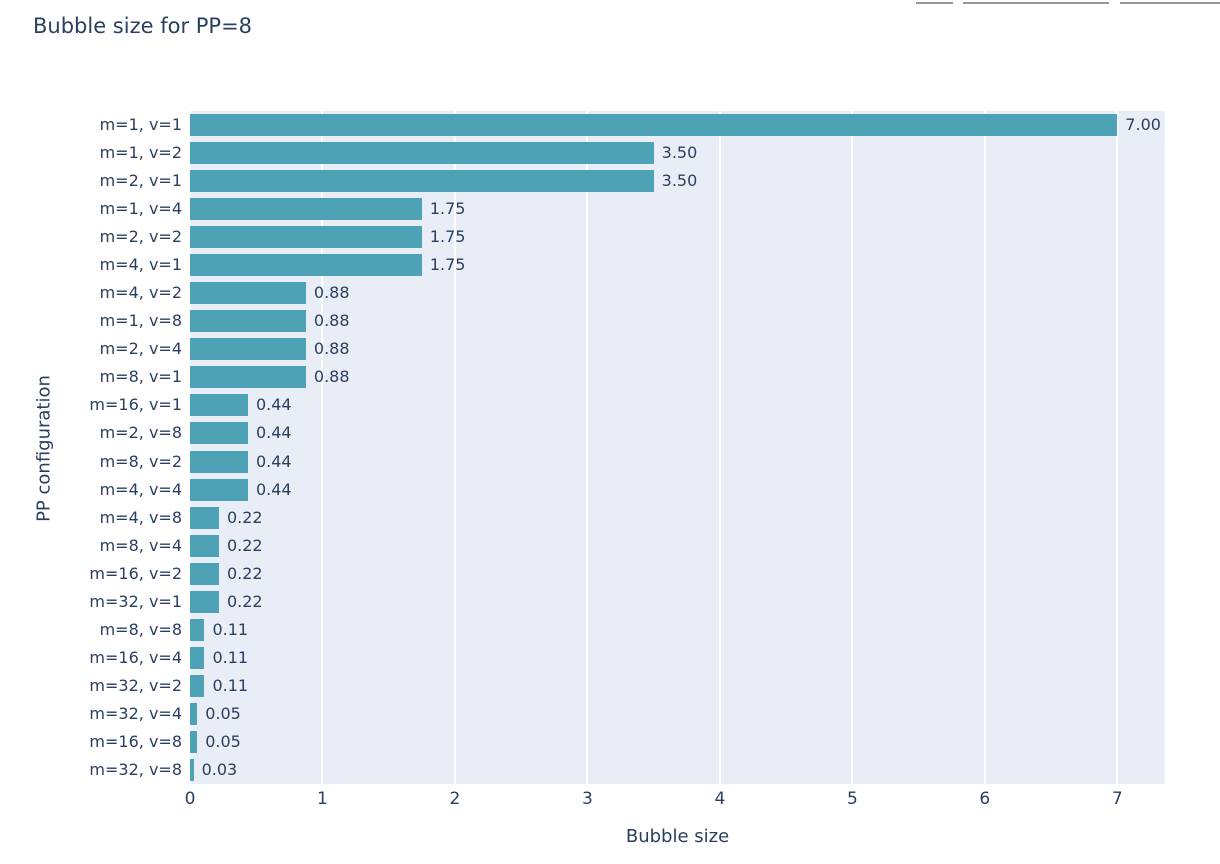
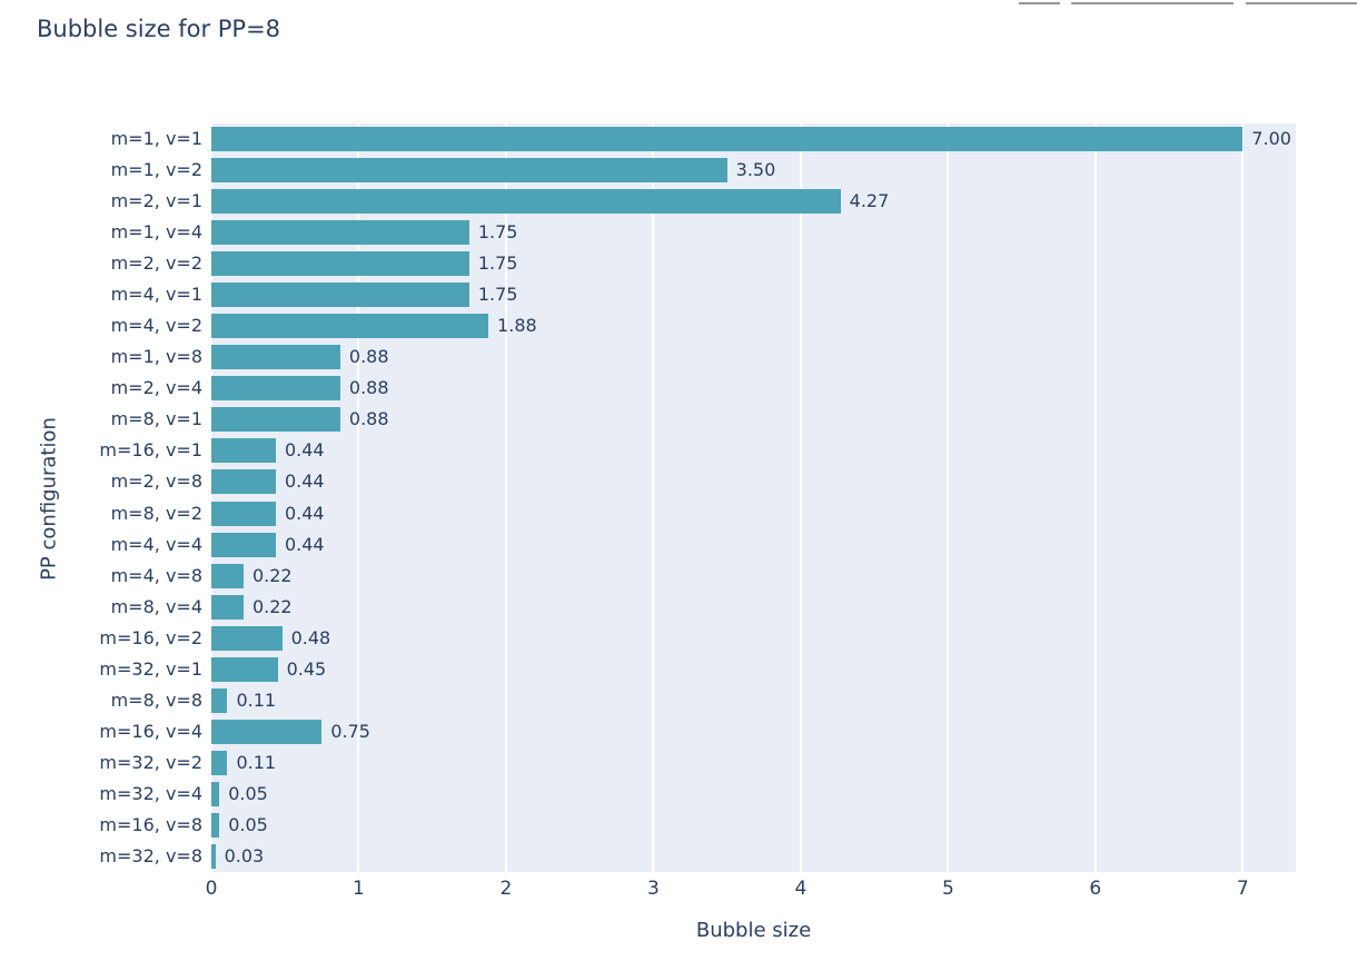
m=2, v=1: 3.50 -> 4.27
m=4, v=2: 0.88 -> 1.88
m=16, v=2: 0.22 -> 0.48
m=32, v=1: 0.22 -> 0.45
m=16, v=4: 0.11 -> 0.75
